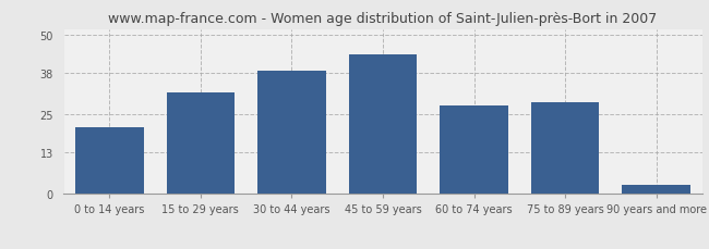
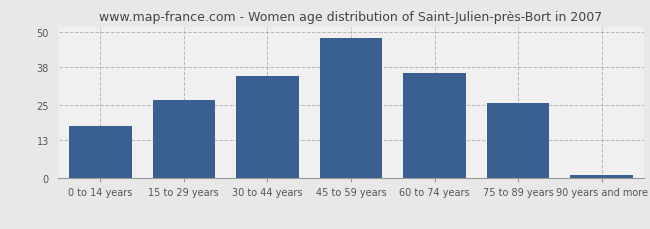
0 to 14 years: 21 -> 18
15 to 29 years: 32 -> 27
30 to 44 years: 39 -> 35
45 to 59 years: 44 -> 48
60 to 74 years: 28 -> 36
75 to 89 years: 29 -> 26
90 years and more: 3 -> 1
